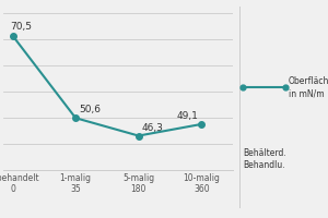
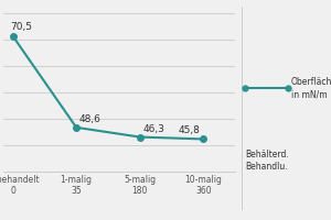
1-malig 35: 50,6 -> 48,6
10-malig 360: 49,1 -> 45,8
